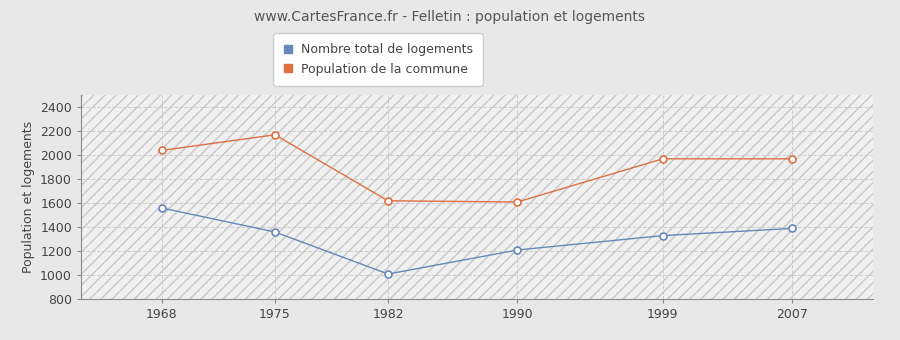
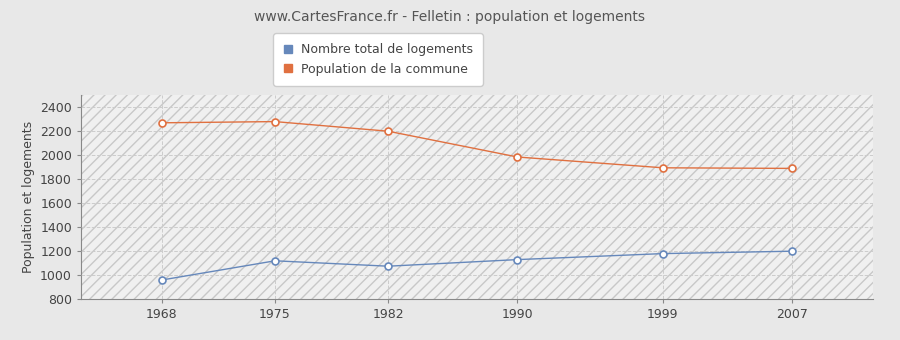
Nombre total de logements/1968: 1560 -> 960
Population de la commune/1968: 2040 -> 2270
Nombre total de logements/1975: 1360 -> 1120
Population de la commune/1975: 2170 -> 2280
Nombre total de logements/1982: 1010 -> 1080
Population de la commune/1982: 1620 -> 2200
Nombre total de logements/1990: 1210 -> 1130
Population de la commune/1990: 1610 -> 1980
Nombre total de logements/1999: 1330 -> 1180
Population de la commune/1999: 1970 -> 1900
Nombre total de logements/2007: 1390 -> 1200
Population de la commune/2007: 1970 -> 1890
